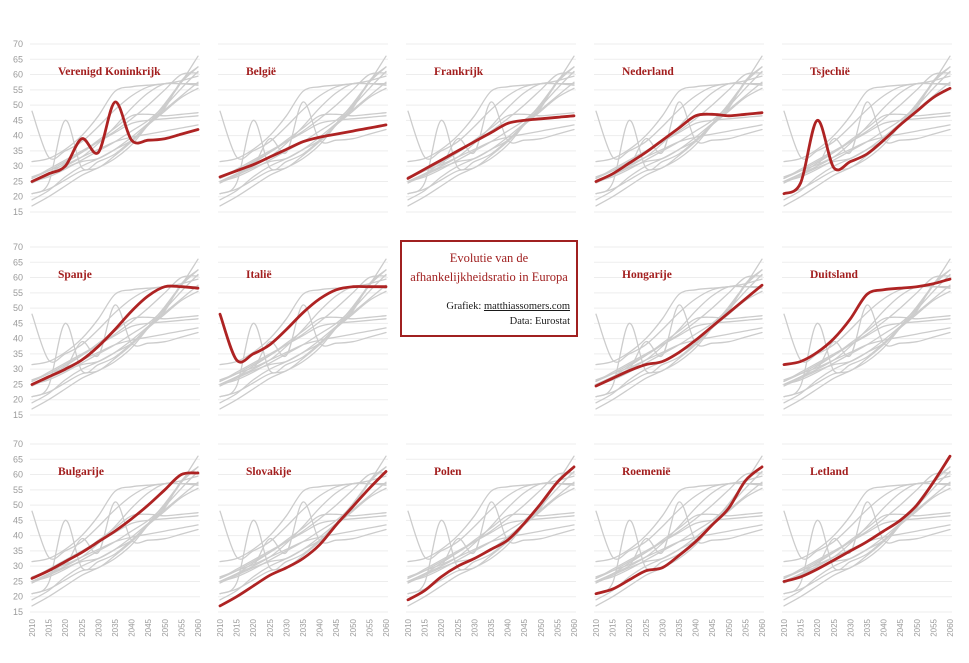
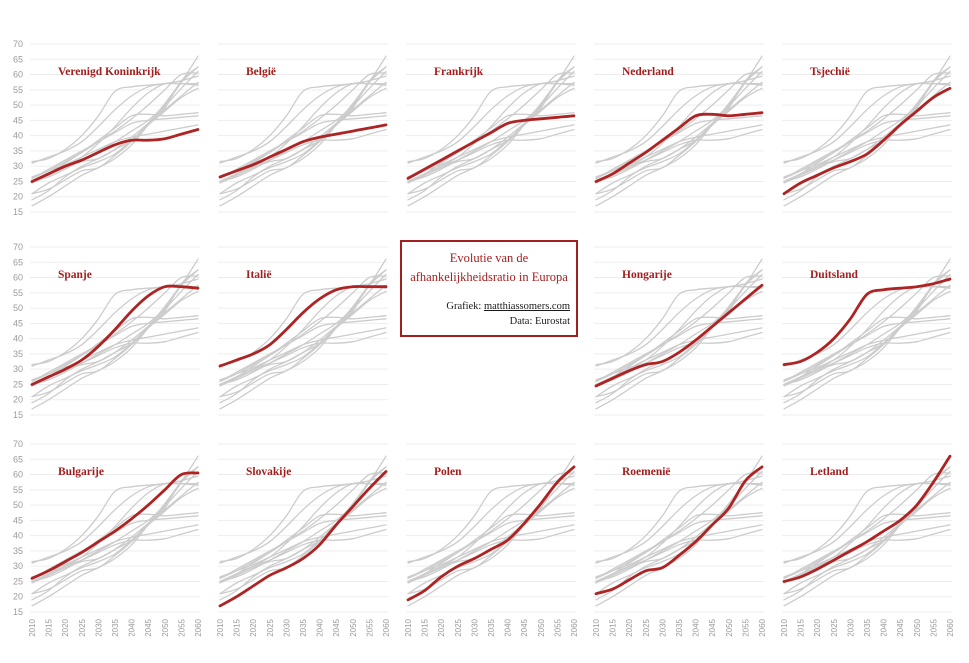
Italië/2010: 48 -> 31
Tsjechië/2020: 45 -> 27
Verenigd Koninkrijk/2025: 39 -> 32
Verenigd Koninkrijk/2035: 51 -> 37
